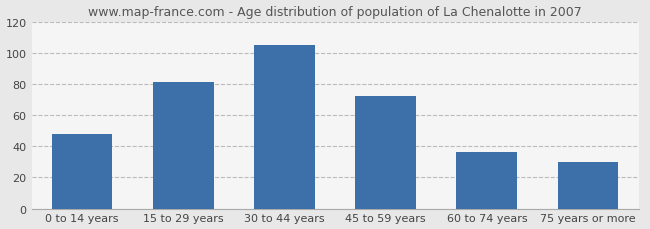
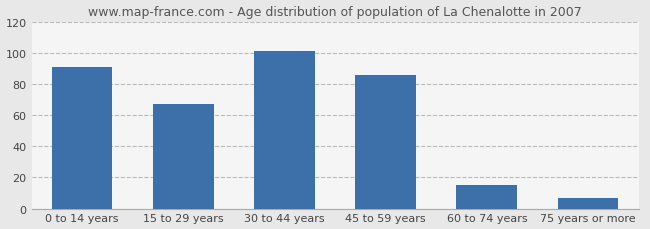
0 to 14 years: 48 -> 91
15 to 29 years: 81 -> 67
30 to 44 years: 105 -> 101
45 to 59 years: 72 -> 86
60 to 74 years: 36 -> 15
75 years or more: 30 -> 7
